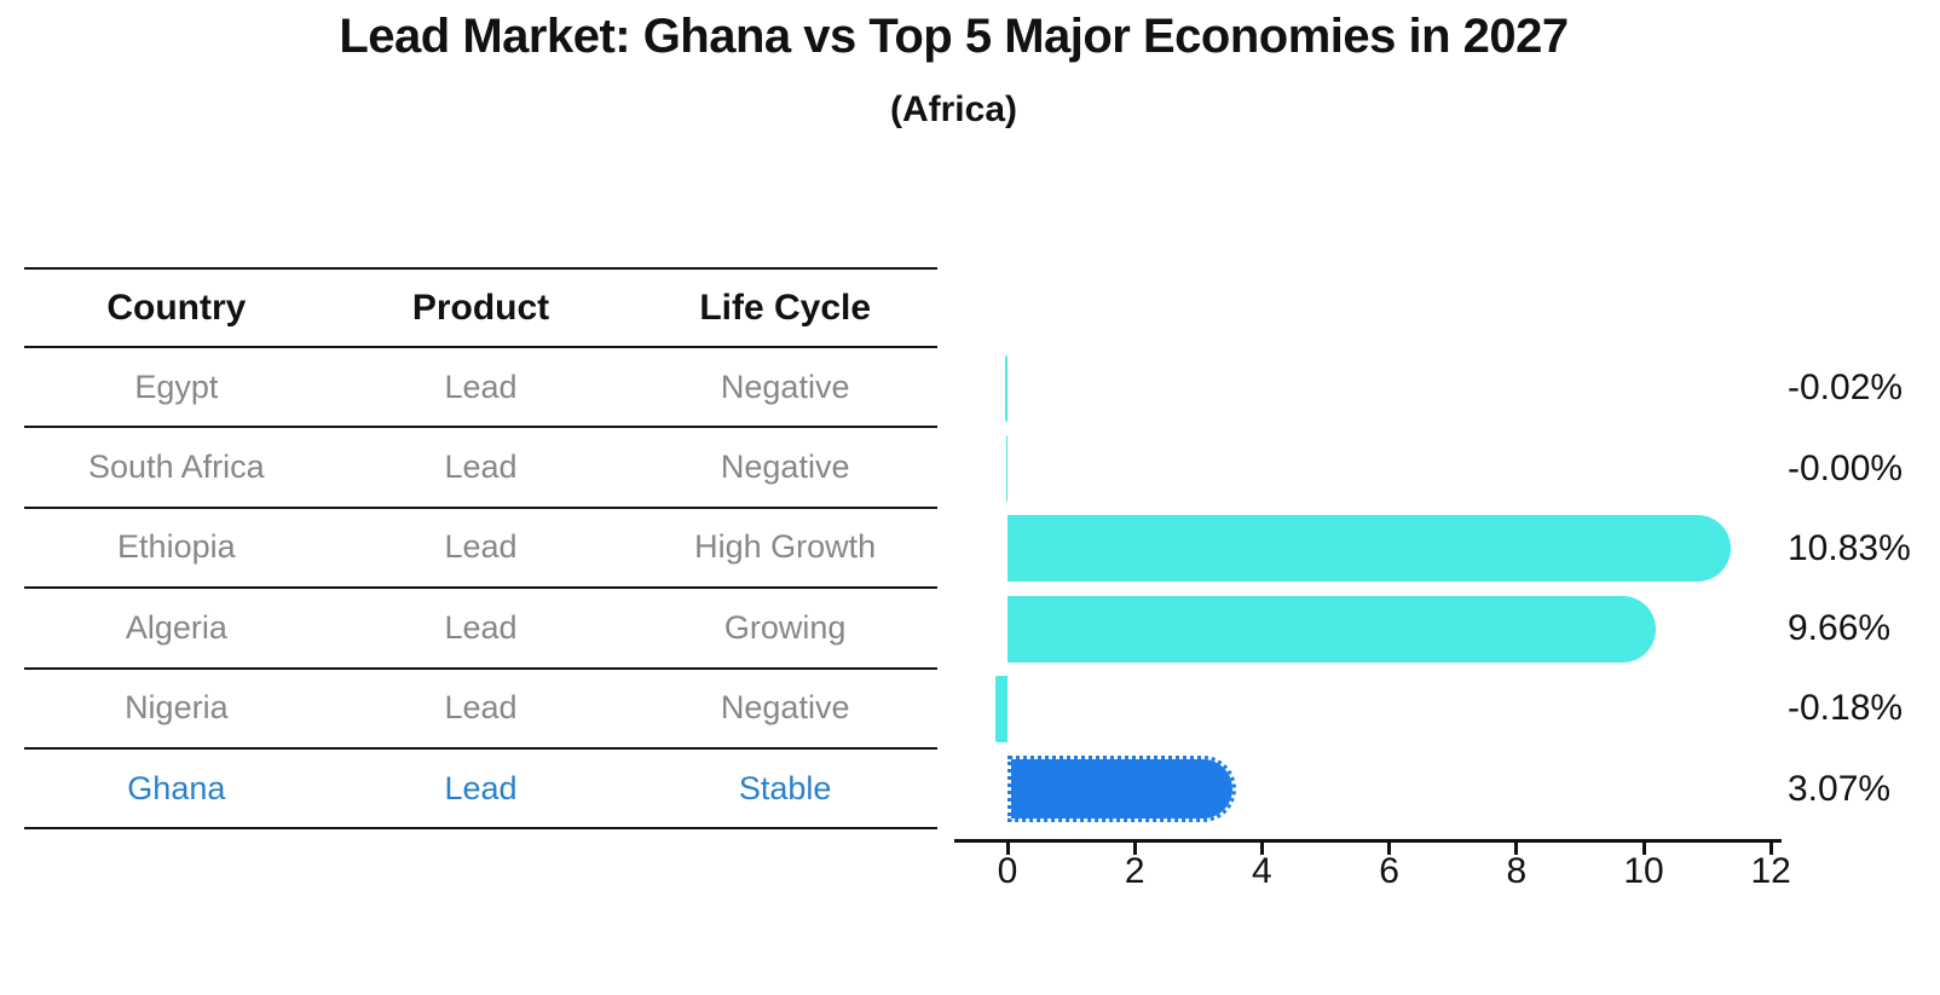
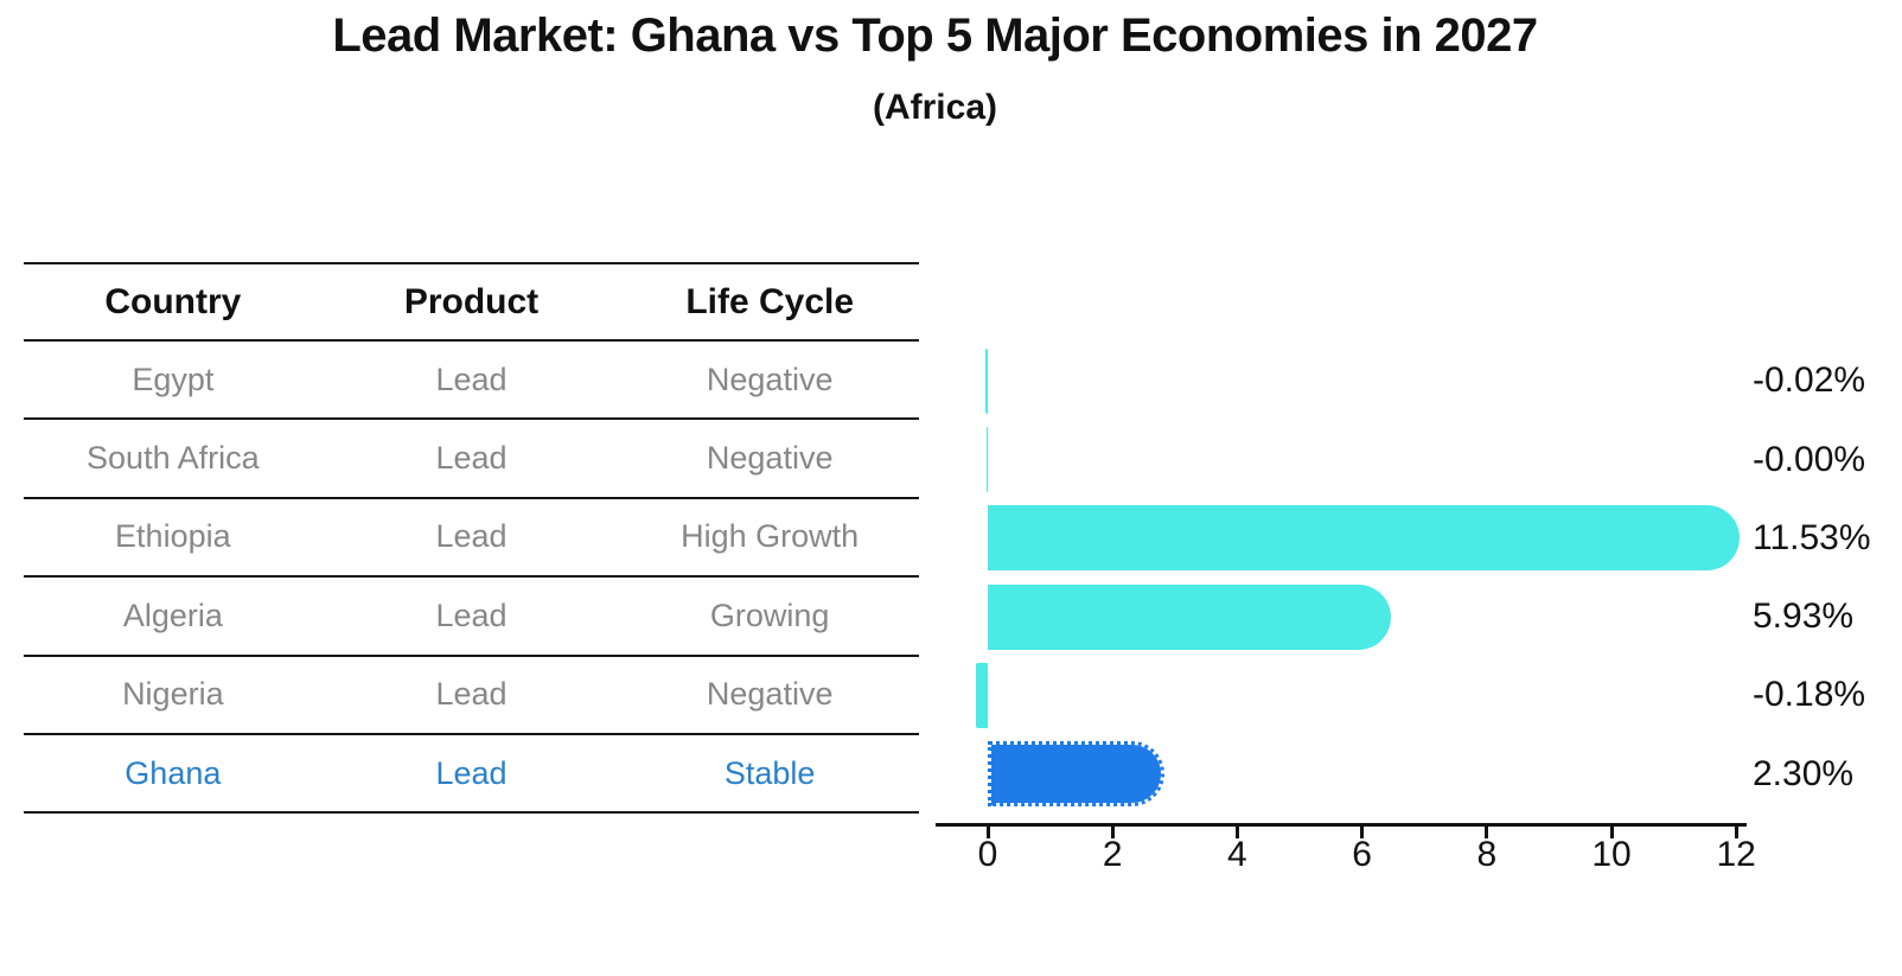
Ethiopia: 10.83% -> 11.53%
Algeria: 9.66% -> 5.93%
Ghana: 3.07% -> 2.30%
